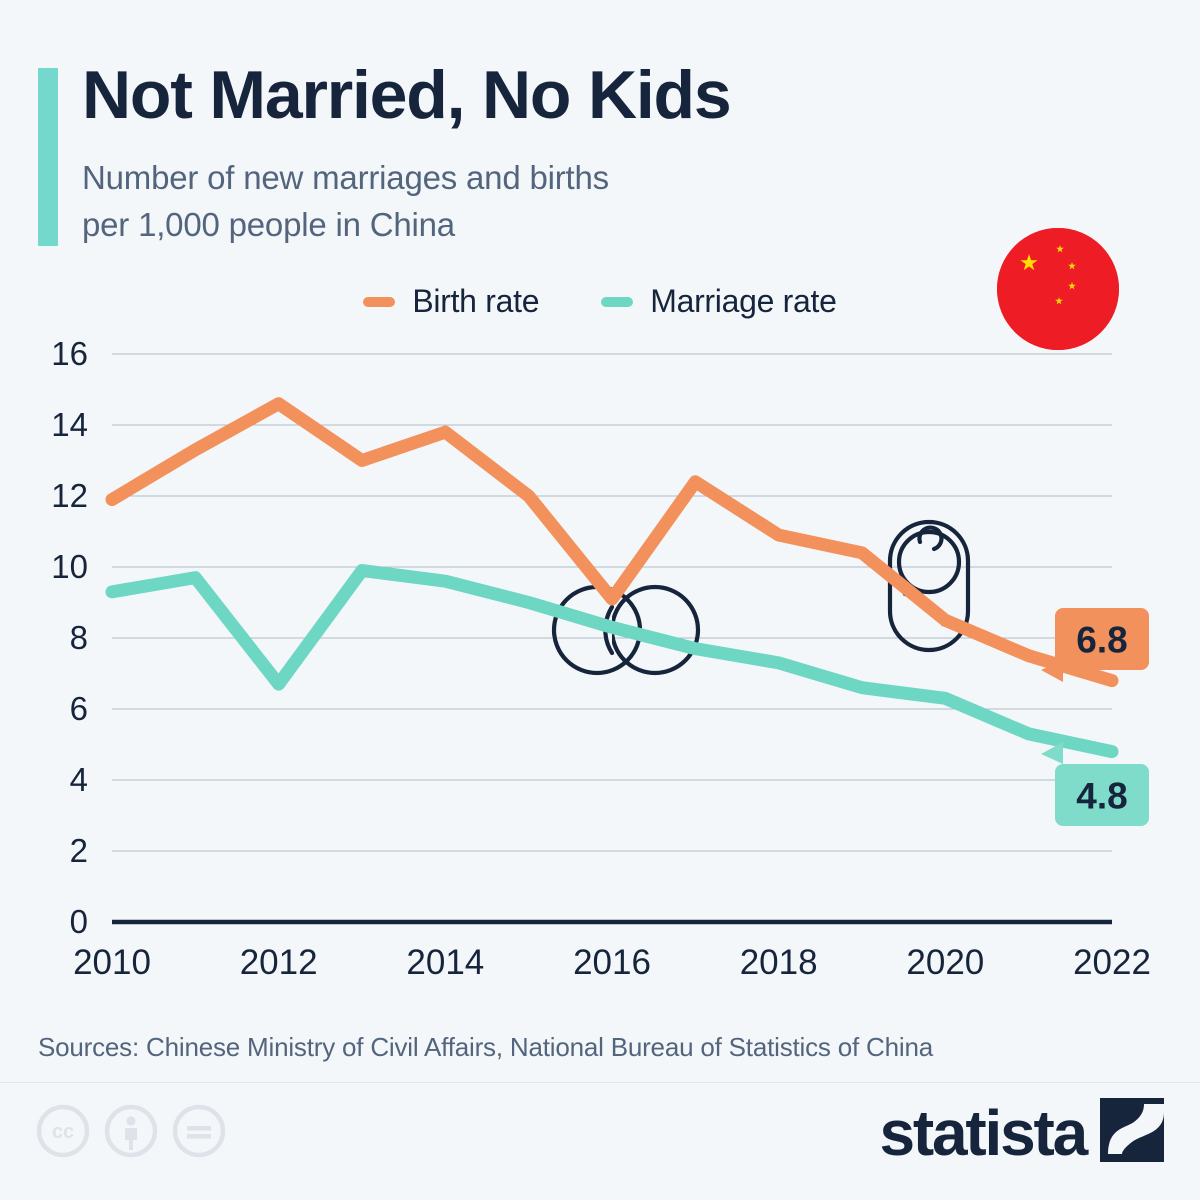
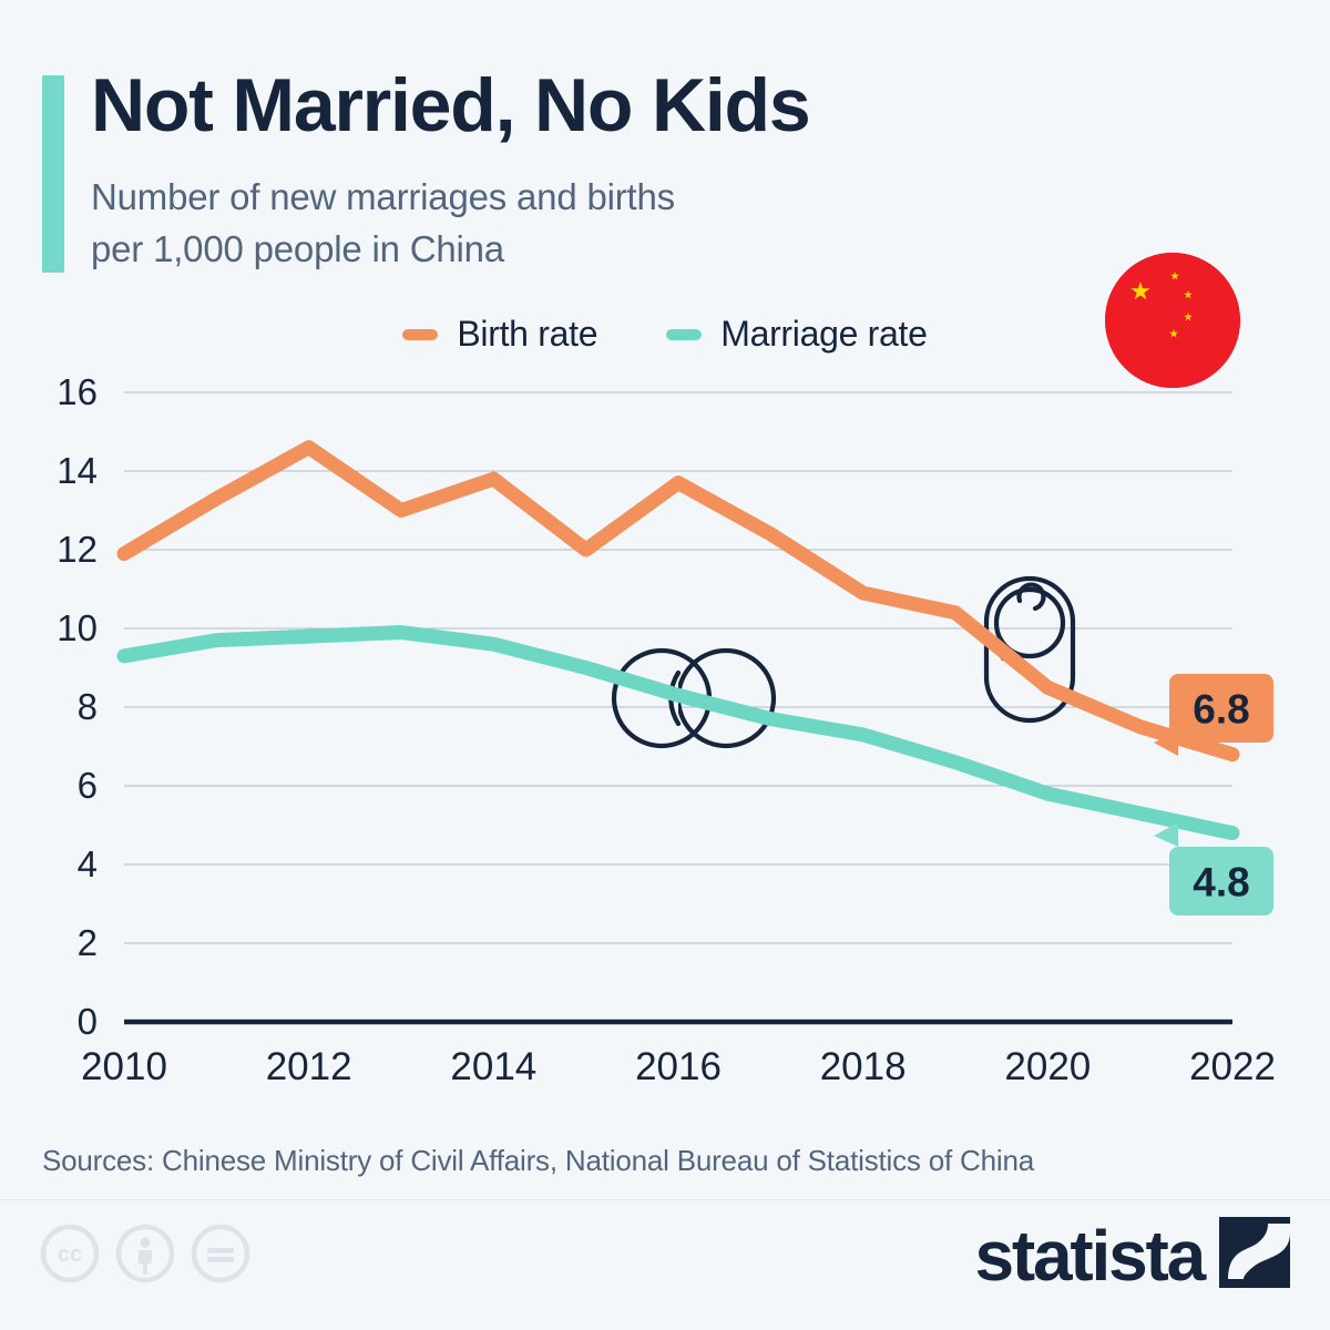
Marriage rate/2012: 6.7 -> 9.8
Birth rate/2016: 9.1 -> 13.7
Marriage rate/2020: 6.3 -> 5.8
